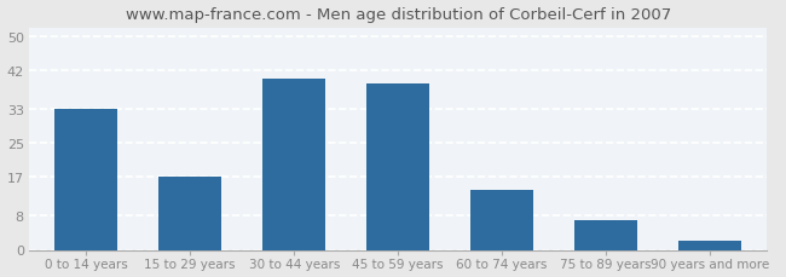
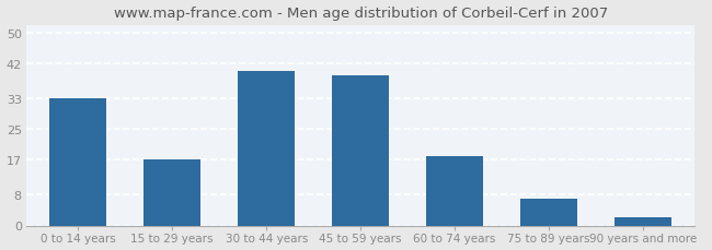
60 to 74 years: 14 -> 18
